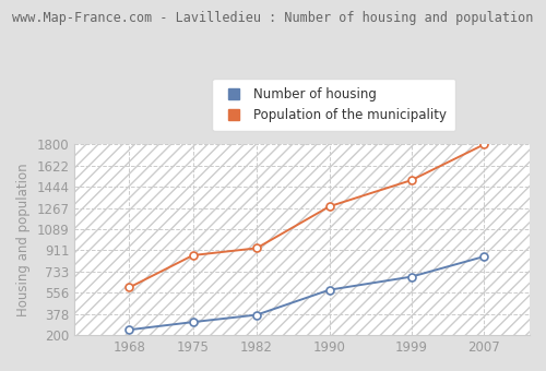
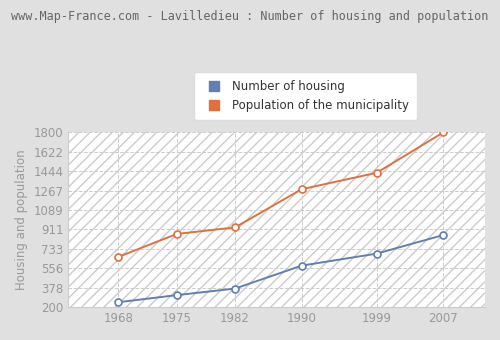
Population of the municipality/1968: 600 -> 660
Population of the municipality/1999: 1500 -> 1430
